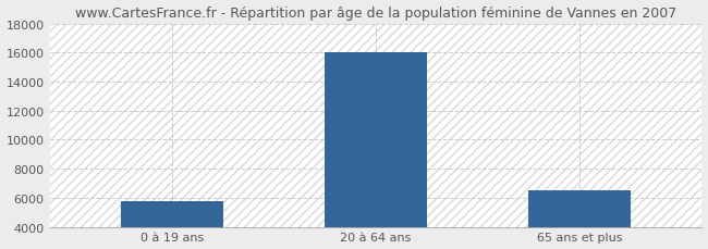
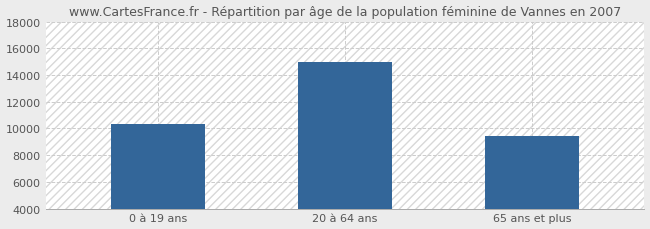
0 à 19 ans: 5800 -> 10300
20 à 64 ans: 16000 -> 15000
65 ans et plus: 6500 -> 9400
